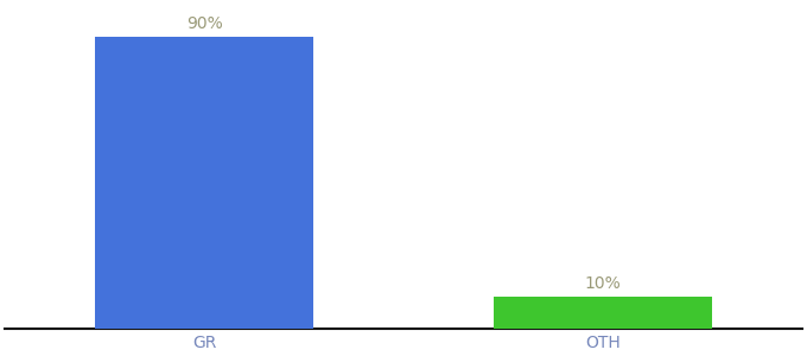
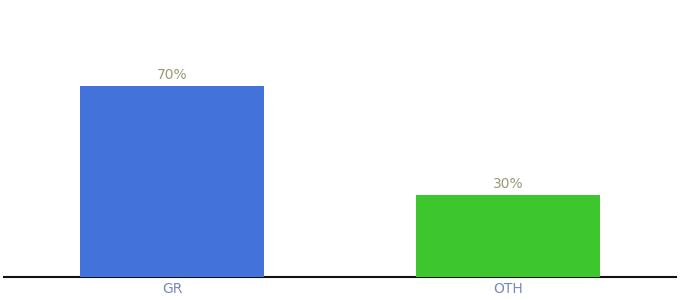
GR: 90% -> 70%
OTH: 10% -> 30%
